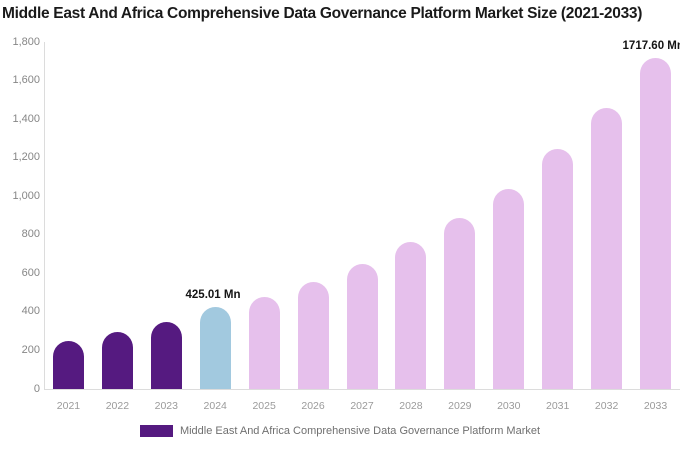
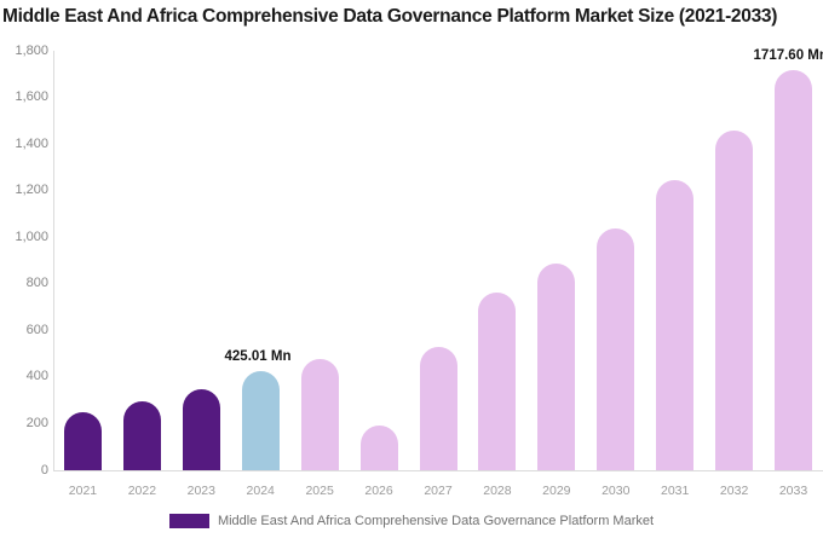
2026: 560 -> 190
2027: 650 -> 530
